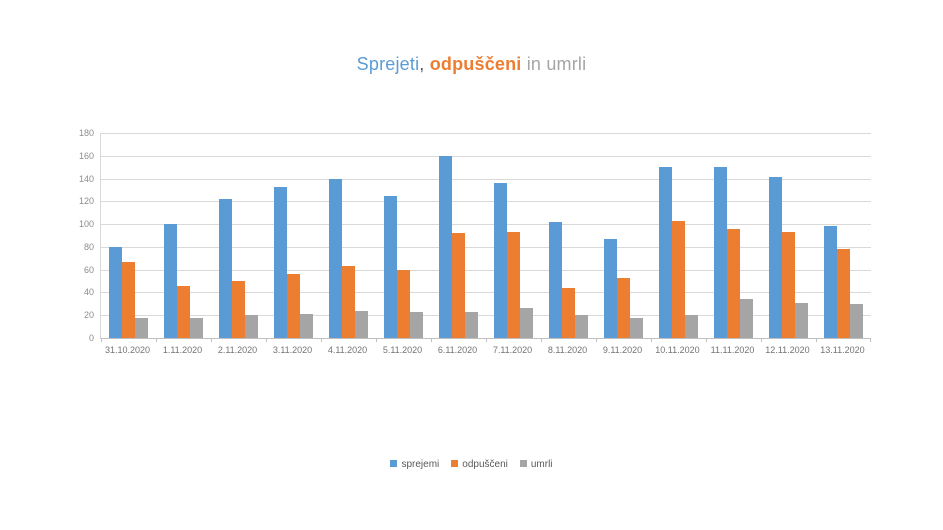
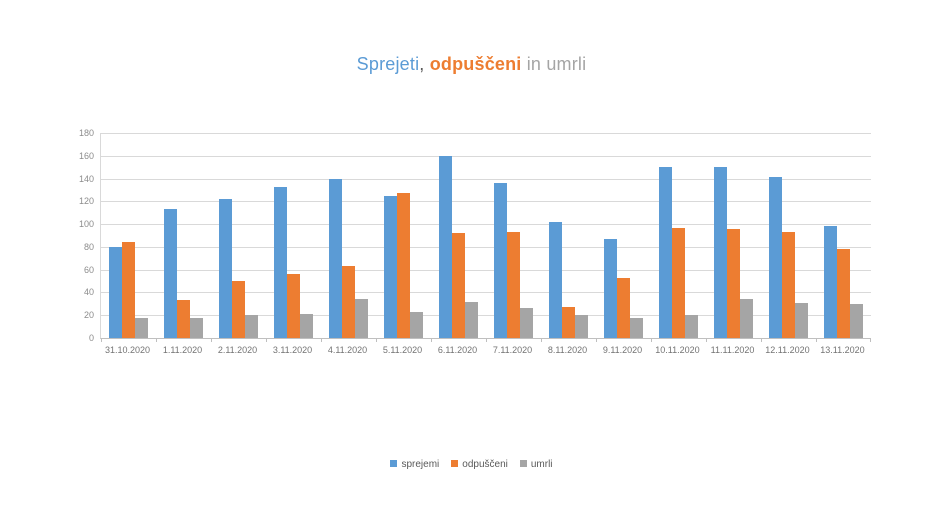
odpuščeni/31.10.2020: 67 -> 84
sprejemi/1.11.2020: 100 -> 113
odpuščeni/1.11.2020: 46 -> 33
umrli/4.11.2020: 24 -> 34
odpuščeni/5.11.2020: 60 -> 127
umrli/6.11.2020: 23 -> 32
odpuščeni/8.11.2020: 44 -> 27
odpuščeni/10.11.2020: 103 -> 97
